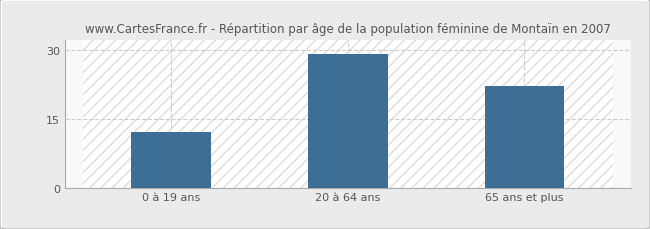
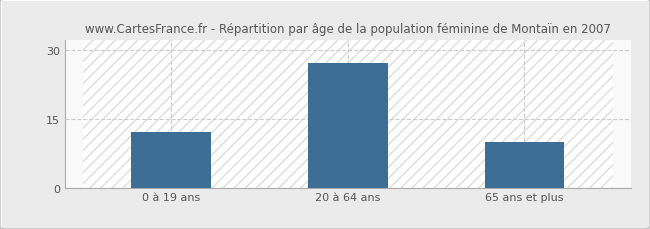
20 à 64 ans: 29 -> 27
65 ans et plus: 22 -> 10
